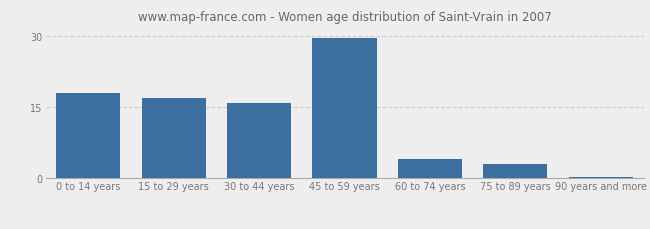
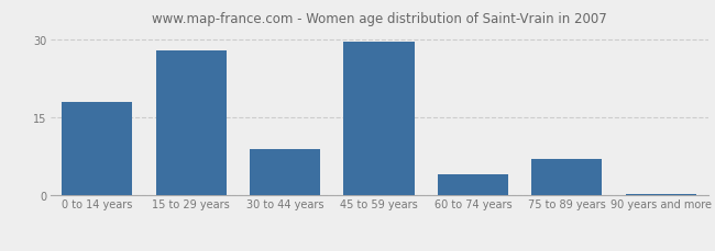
15 to 29 years: 17.0 -> 28.0
30 to 44 years: 16.0 -> 9.0
75 to 89 years: 3.0 -> 7.0
